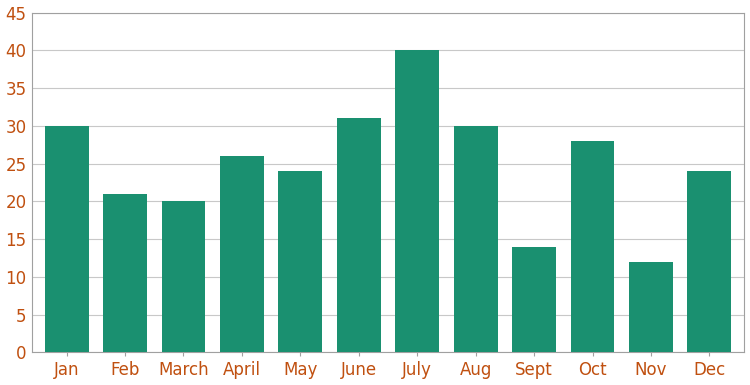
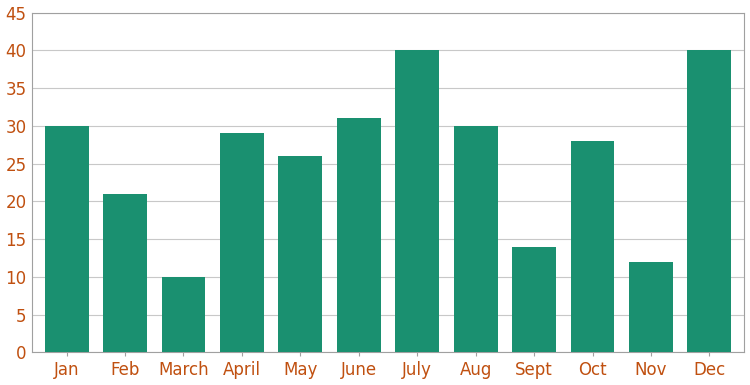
March: 20 -> 10
April: 26 -> 29
May: 24 -> 26
Dec: 24 -> 40
